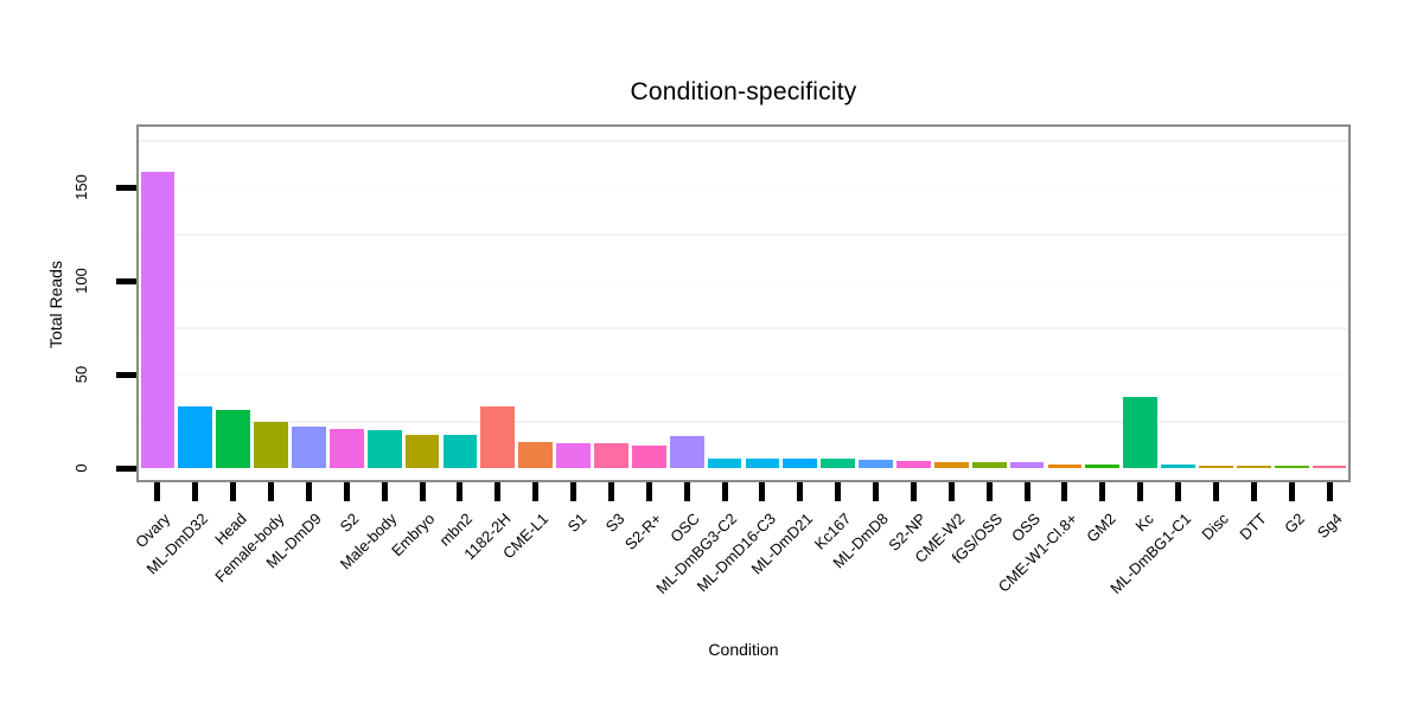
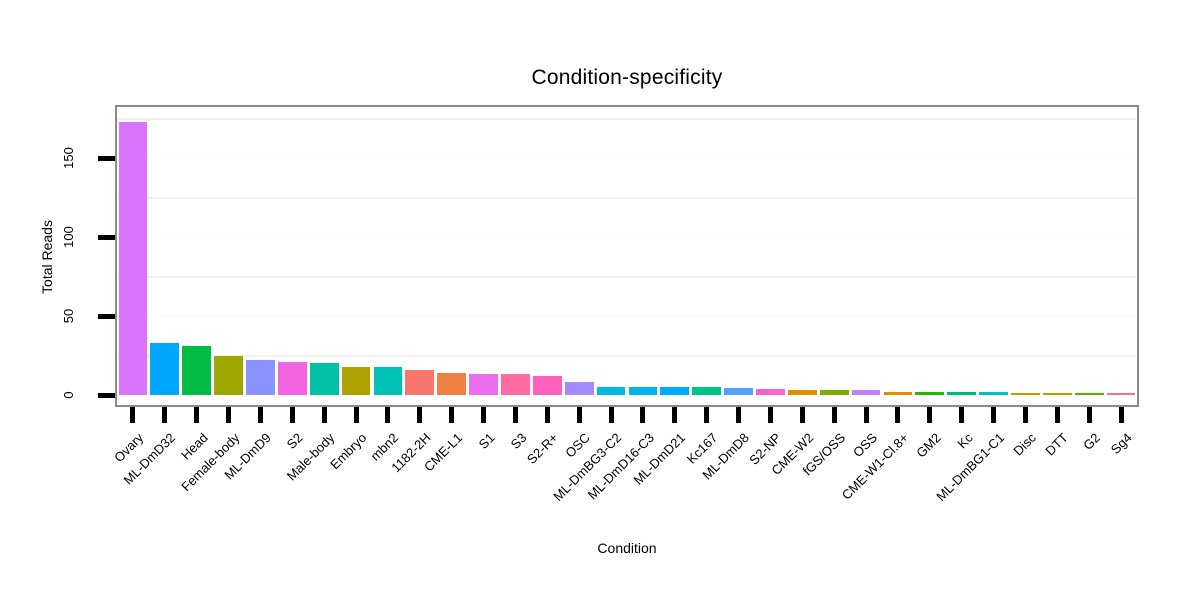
Ovary: 158 -> 173
1182-2H: 33 -> 16
OSC: 17 -> 8
Kc: 38 -> 2
